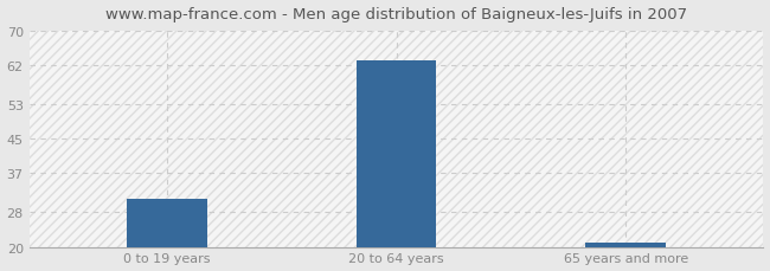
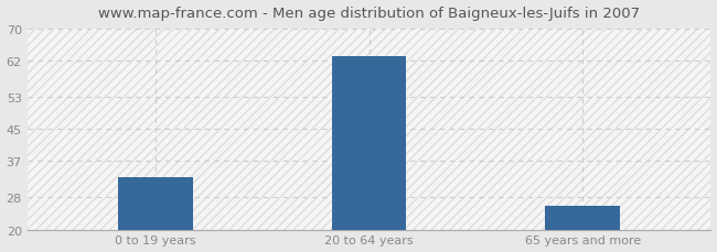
0 to 19 years: 31 -> 33
65 years and more: 21 -> 26
